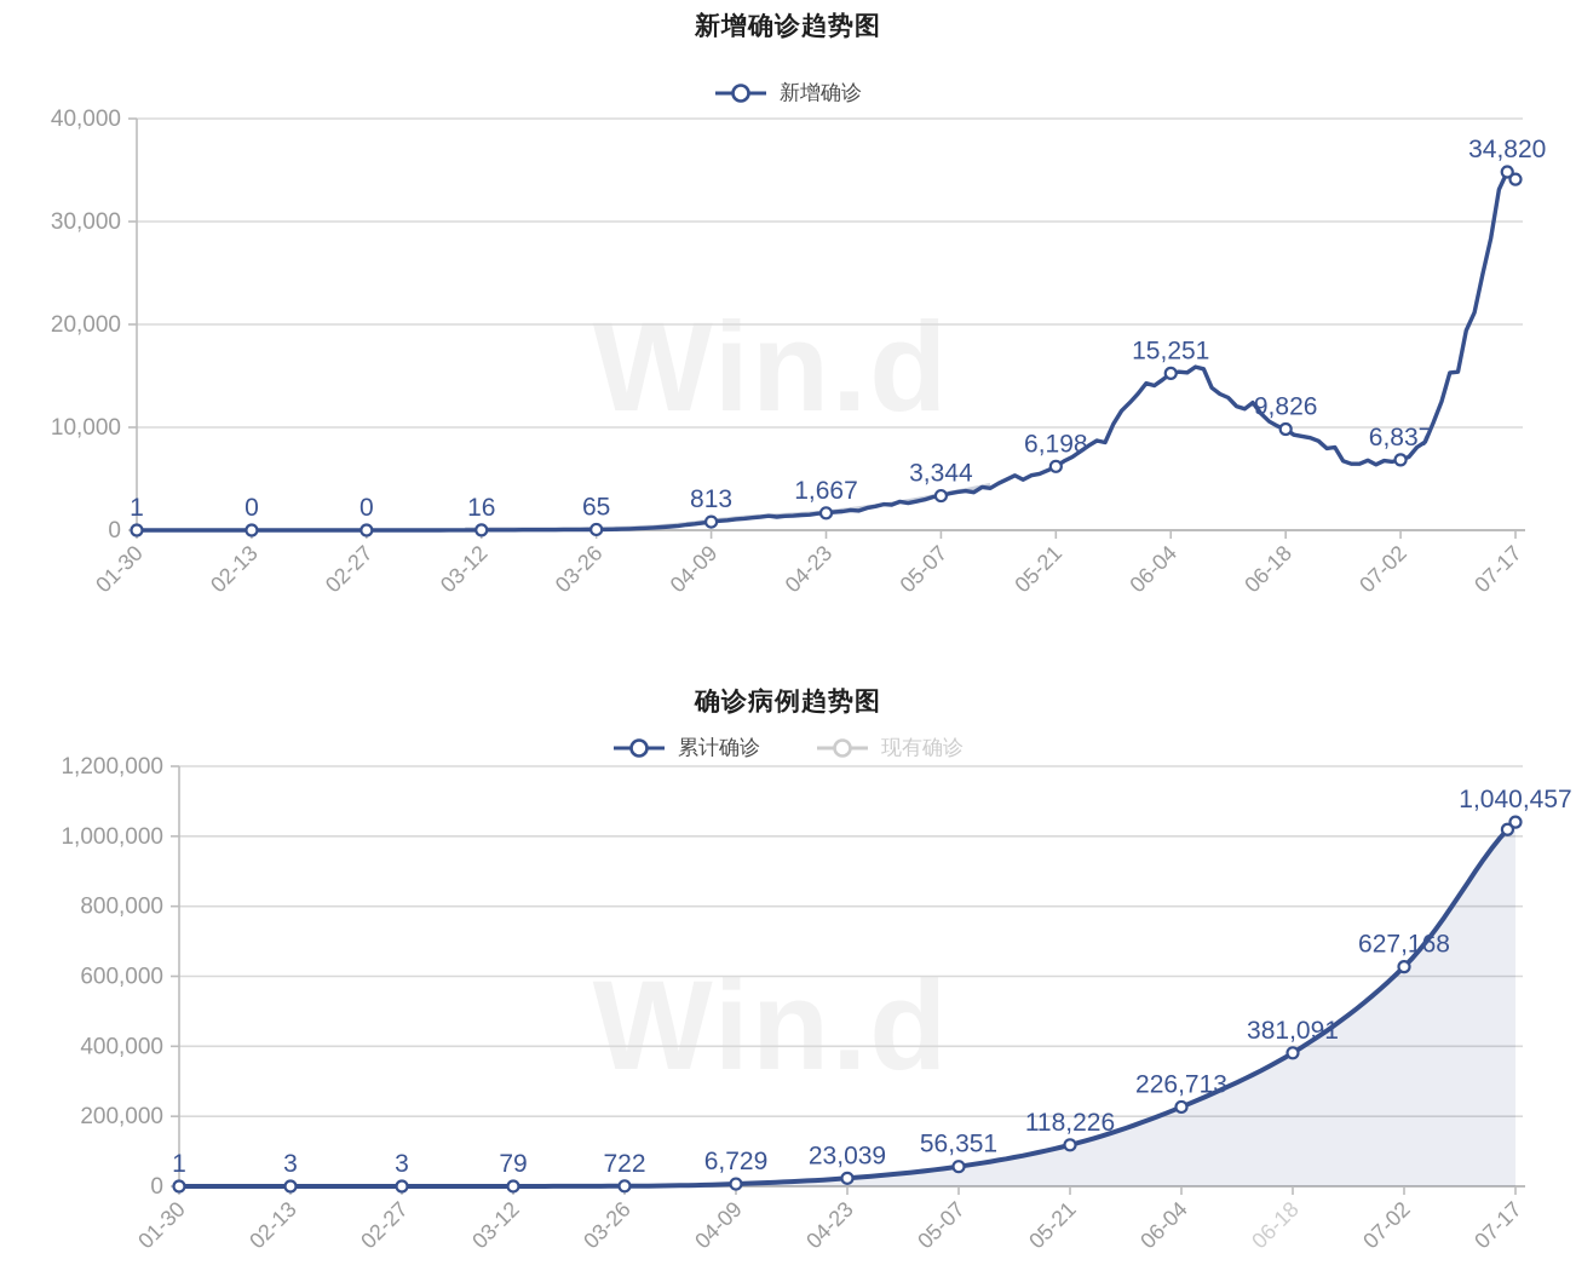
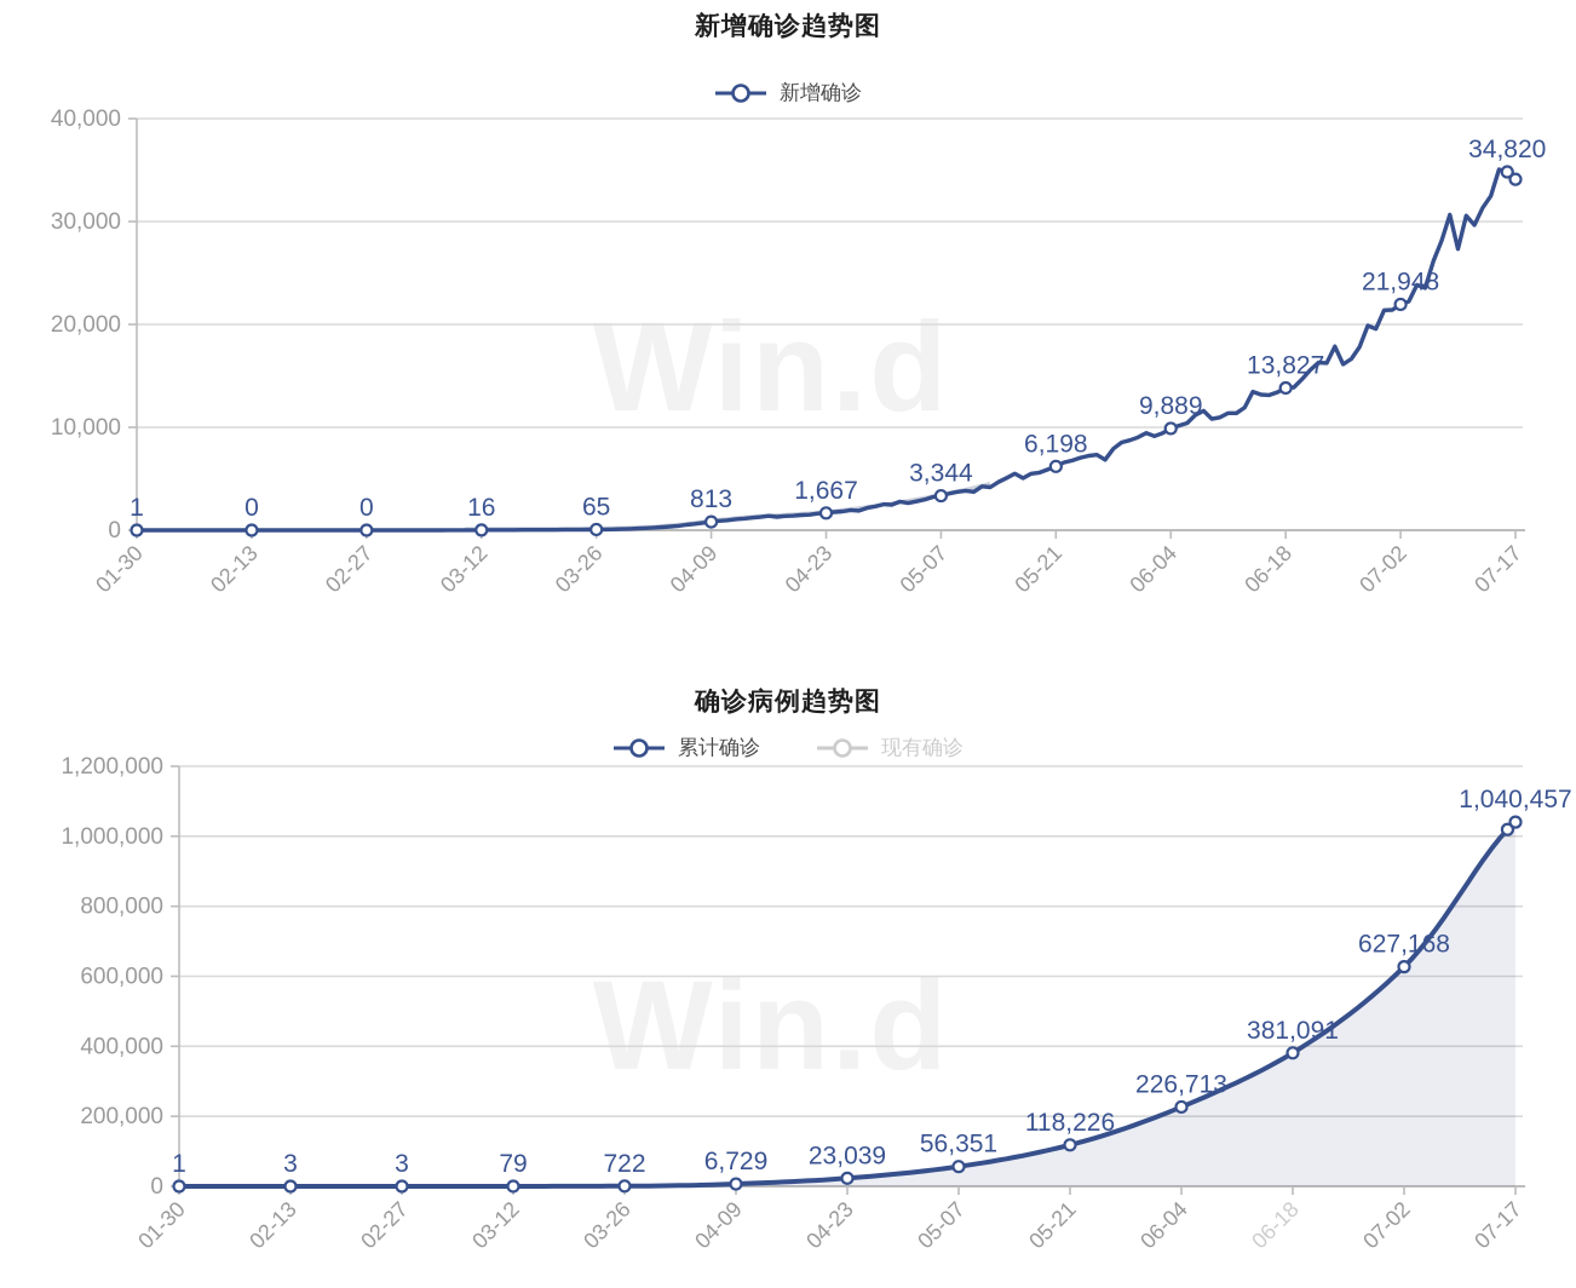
新增确诊趋势图/06-04: 15,251 -> 9,889
新增确诊趋势图/06-18: 9,826 -> 13,827
新增确诊趋势图/07-02: 6,837 -> 21,948
